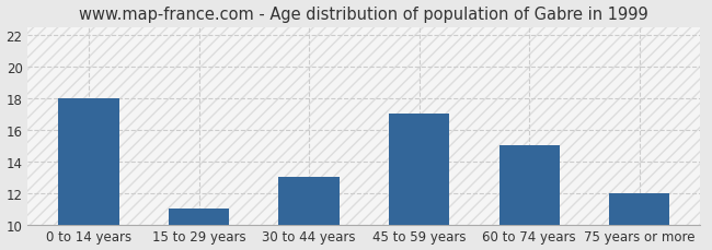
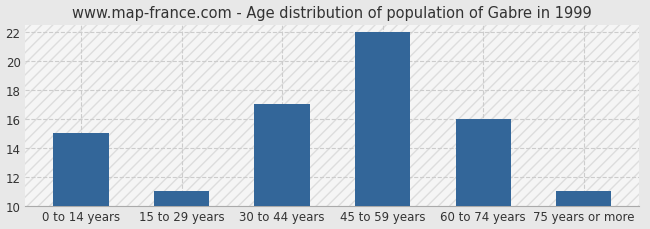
0 to 14 years: 18 -> 15
30 to 44 years: 13 -> 17
45 to 59 years: 17 -> 22
60 to 74 years: 15 -> 16
75 years or more: 12 -> 11
